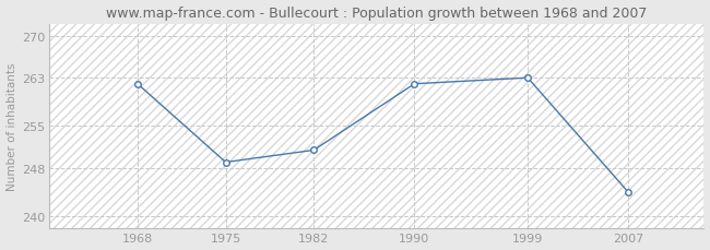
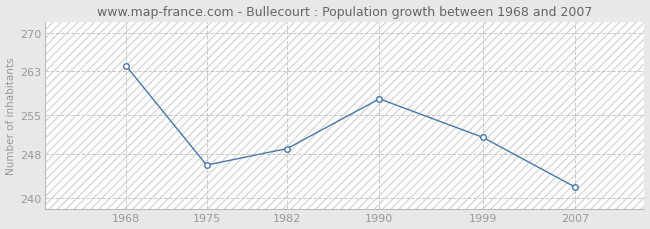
1968: 262 -> 264
1975: 249 -> 246
1982: 251 -> 249
1990: 262 -> 258
1999: 263 -> 251
2007: 244 -> 242
